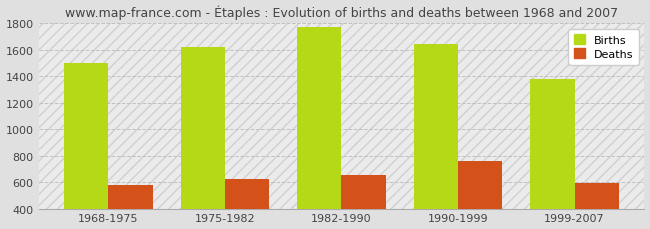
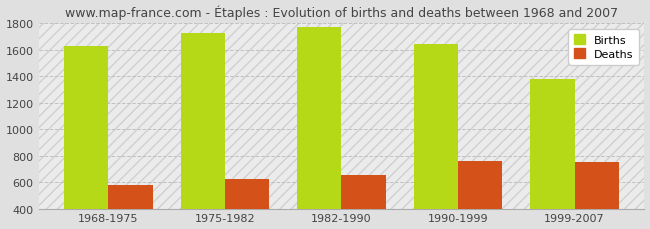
Births/1968-1975: 1500 -> 1630
Births/1975-1982: 1620 -> 1720
Deaths/1999-2007: 590 -> 750
